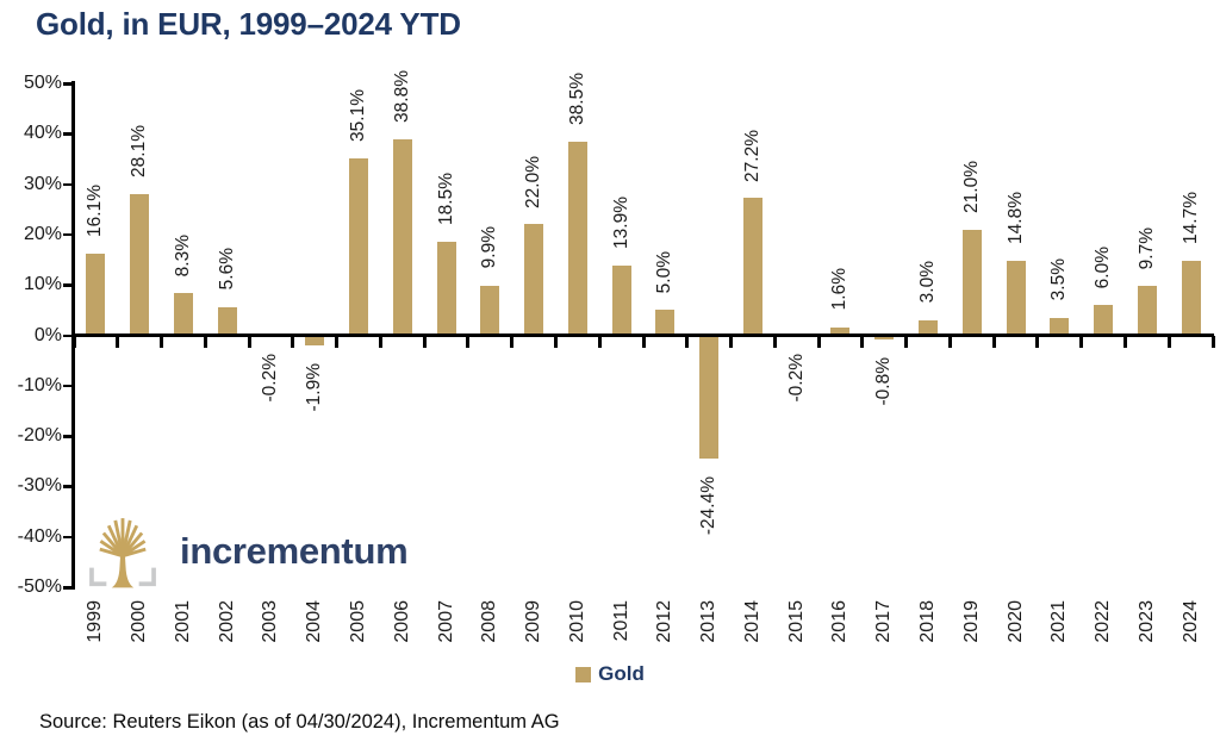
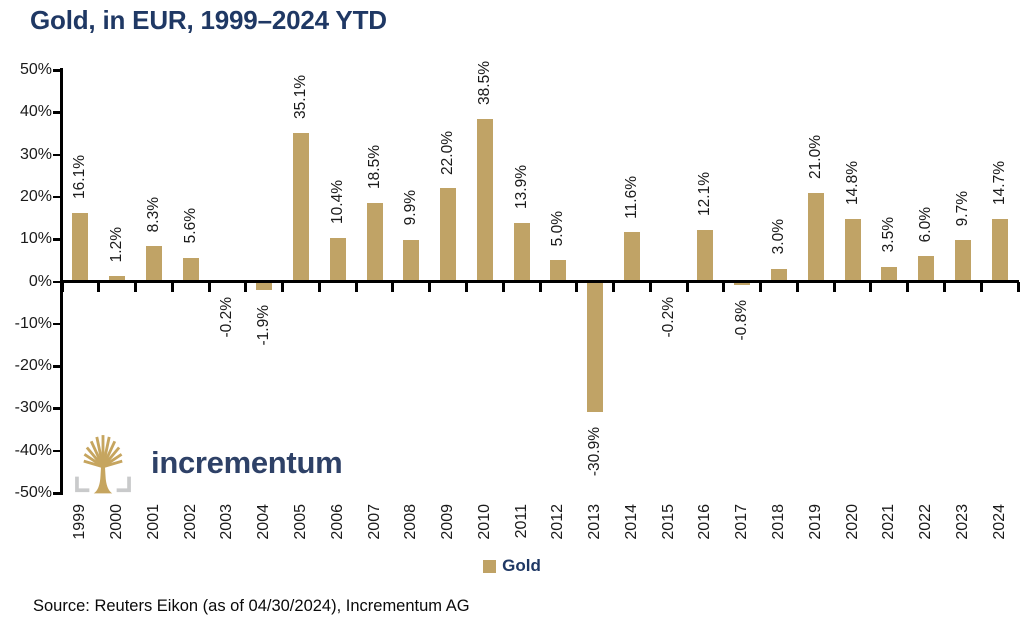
2000: 28.1% -> 1.2%
2006: 38.8% -> 10.4%
2013: -24.4% -> -30.9%
2014: 27.2% -> 11.6%
2016: 1.6% -> 12.1%
